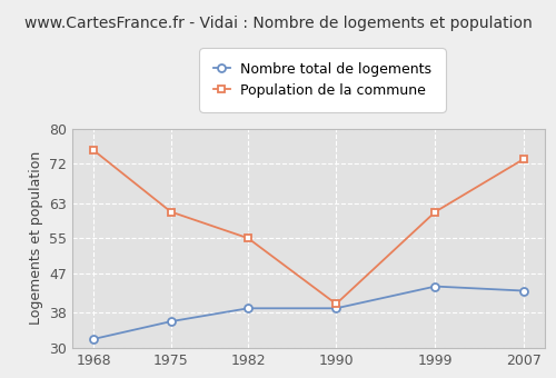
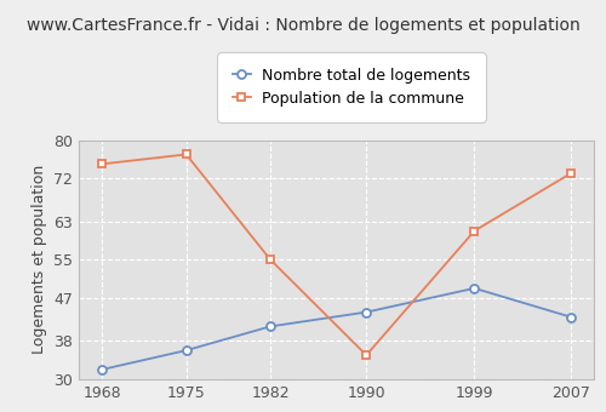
Population de la commune/1975: 61 -> 77
Nombre total de logements/1982: 39 -> 41
Nombre total de logements/1990: 39 -> 44
Population de la commune/1990: 40 -> 35
Nombre total de logements/1999: 44 -> 49
